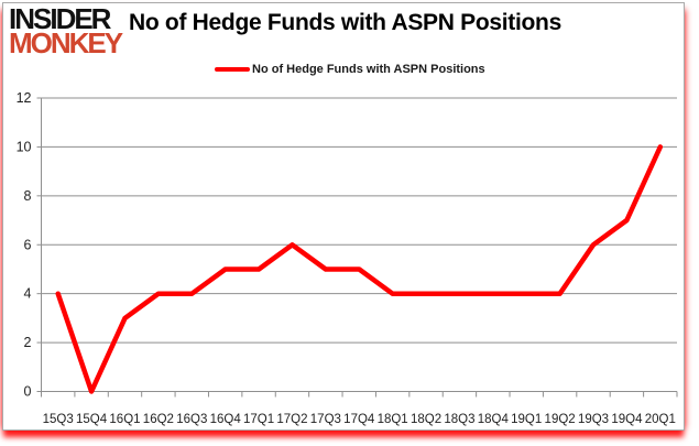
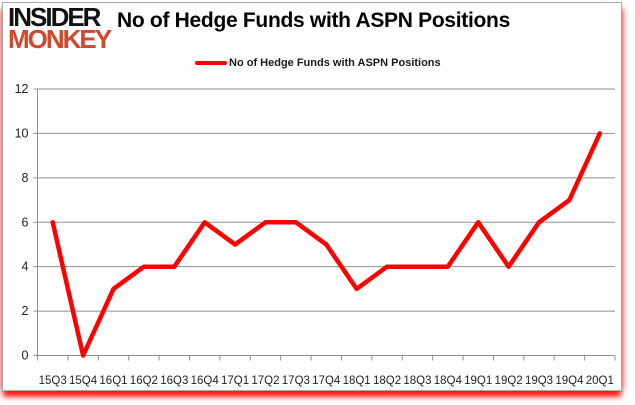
15Q3: 4 -> 6
16Q4: 5 -> 6
17Q3: 5 -> 6
18Q1: 4 -> 3
19Q1: 4 -> 6
